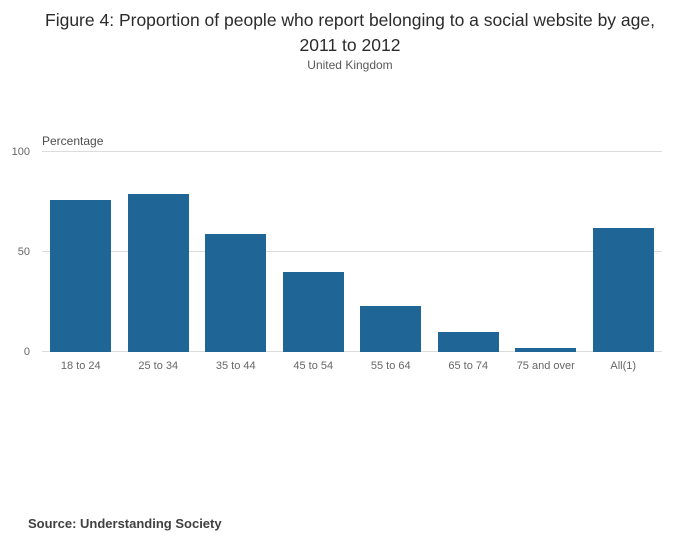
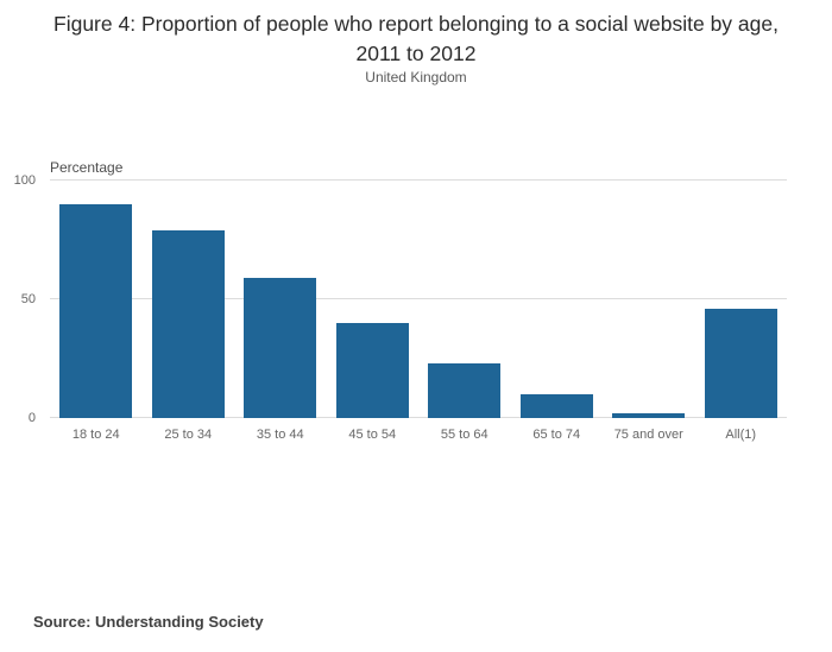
18 to 24: 76 -> 90
All(1): 62 -> 46
